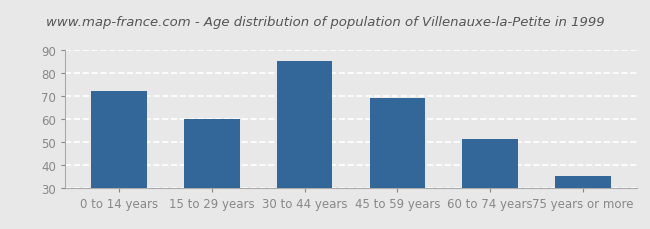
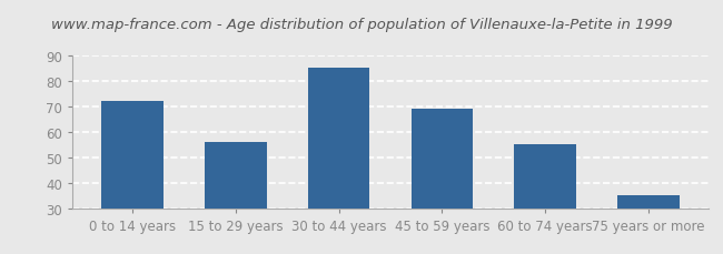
15 to 29 years: 60 -> 56
60 to 74 years: 51 -> 55
